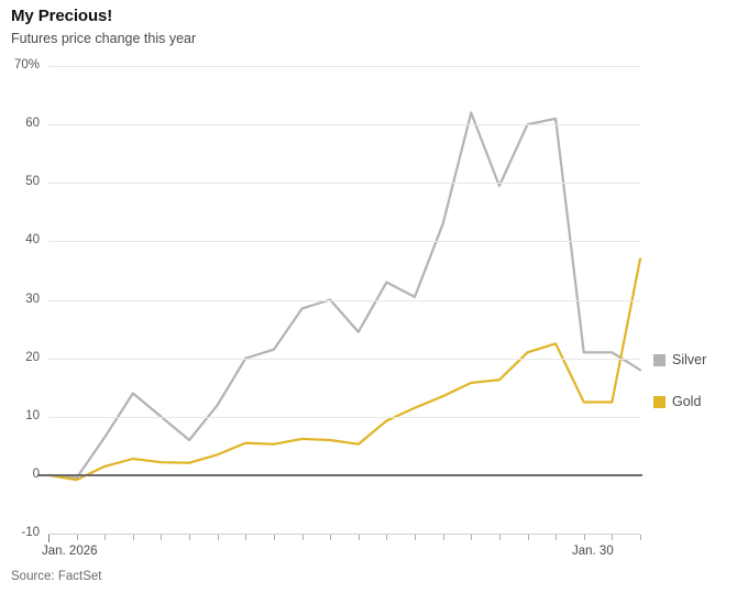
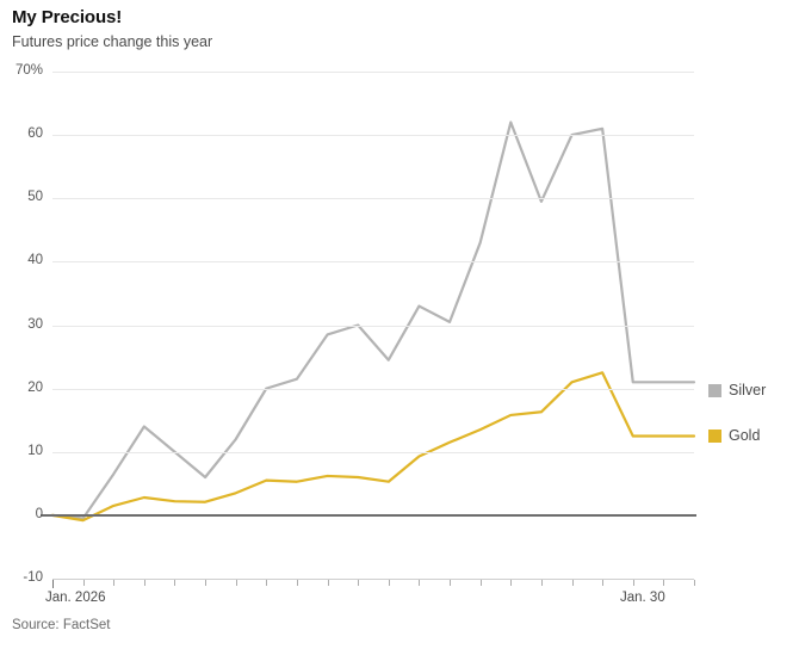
Silver/Jan. 30: 18% -> 21%
Gold/Jan. 30: 37% -> 12%
